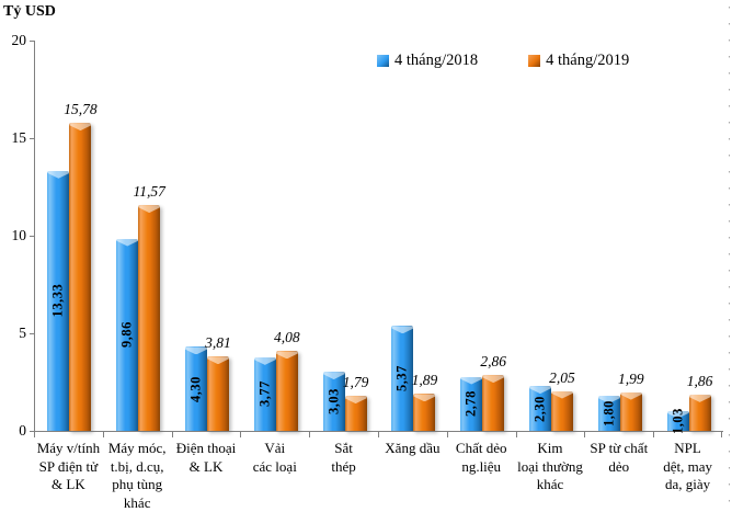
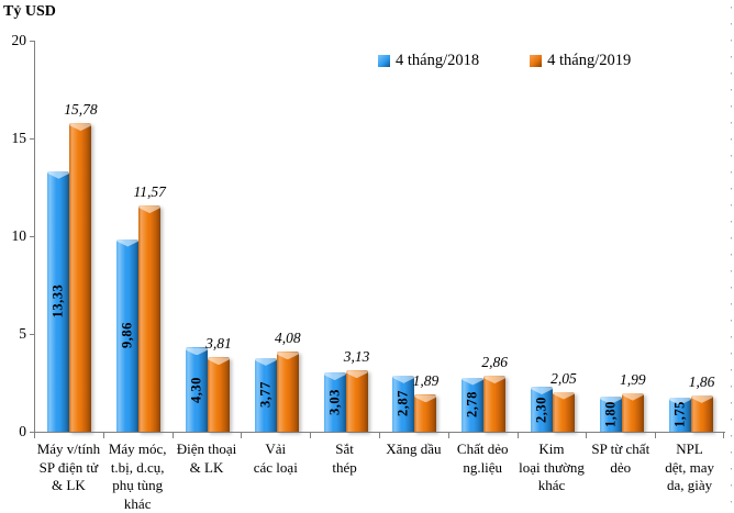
4 tháng/2019/Sắt thép: 1,79 -> 3,13
4 tháng/2018/Xăng dầu: 5,37 -> 2,87
4 tháng/2018/NPL dệt, may da, giày: 1,03 -> 1,75
